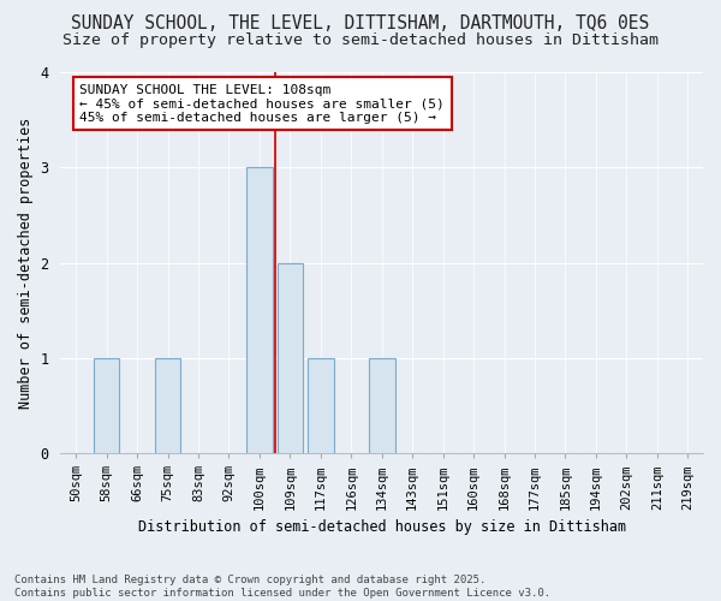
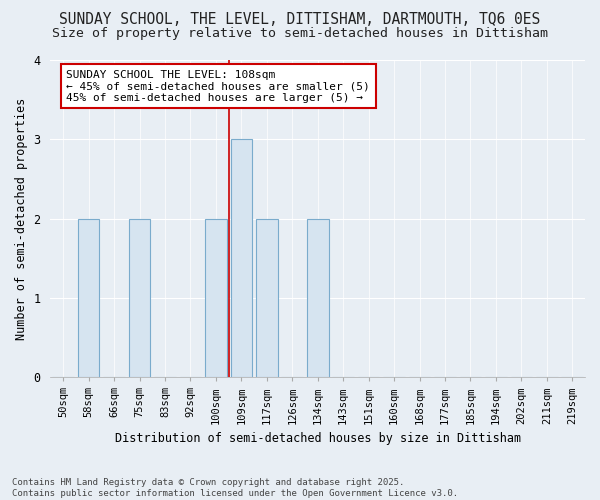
58sqm: 1 -> 2
75sqm: 1 -> 2
100sqm: 3 -> 2
109sqm: 2 -> 3
117sqm: 1 -> 2
134sqm: 1 -> 2
